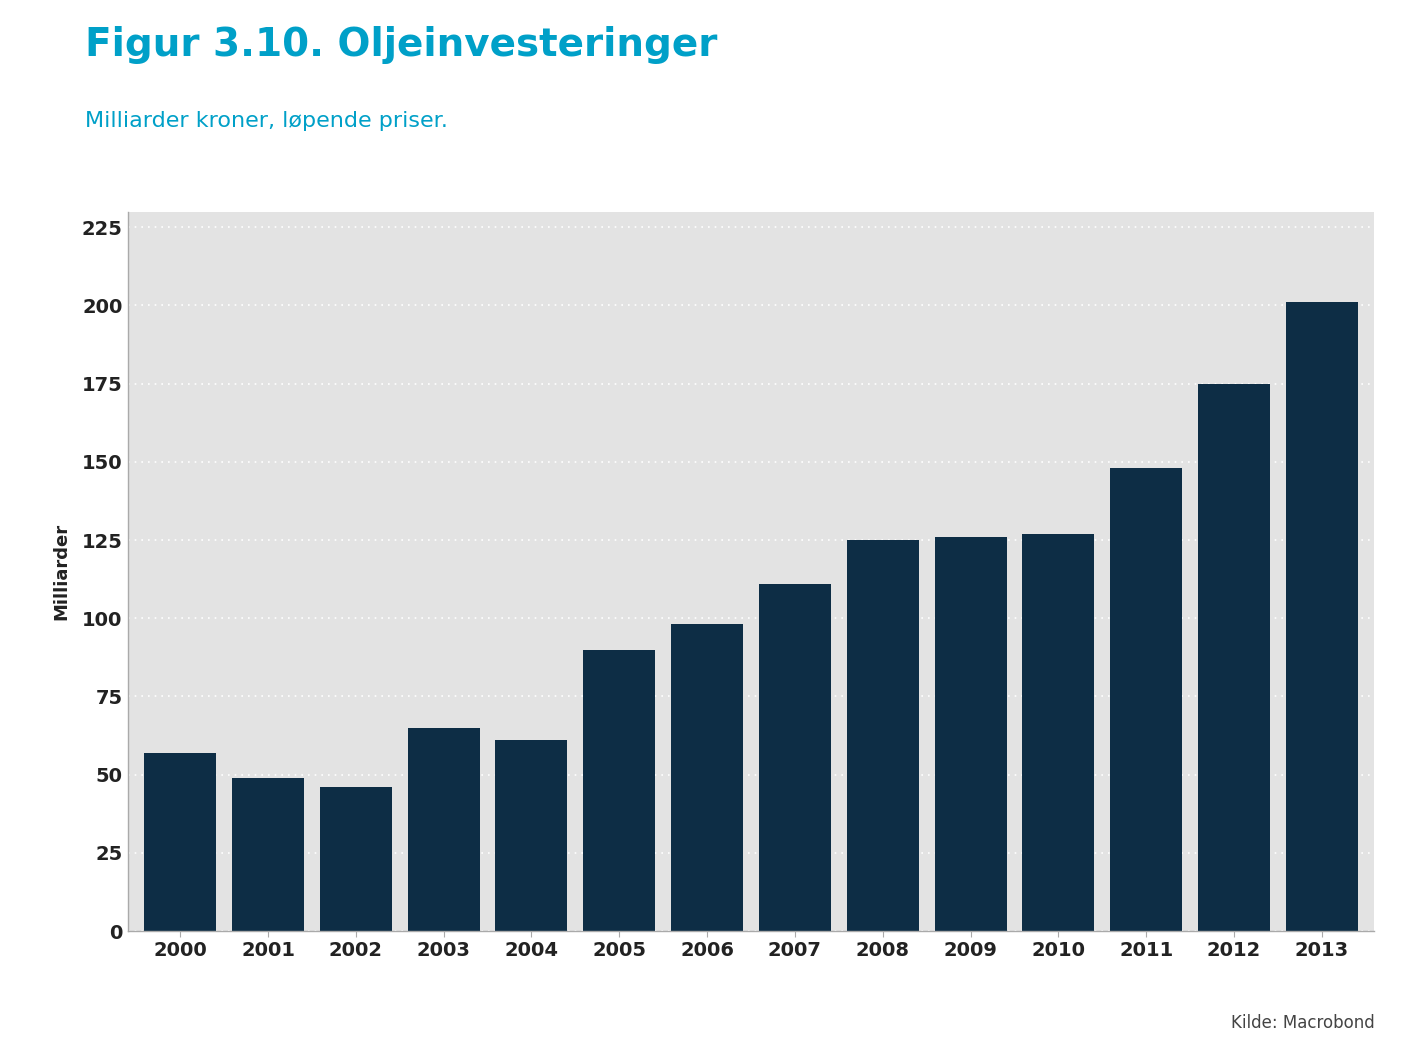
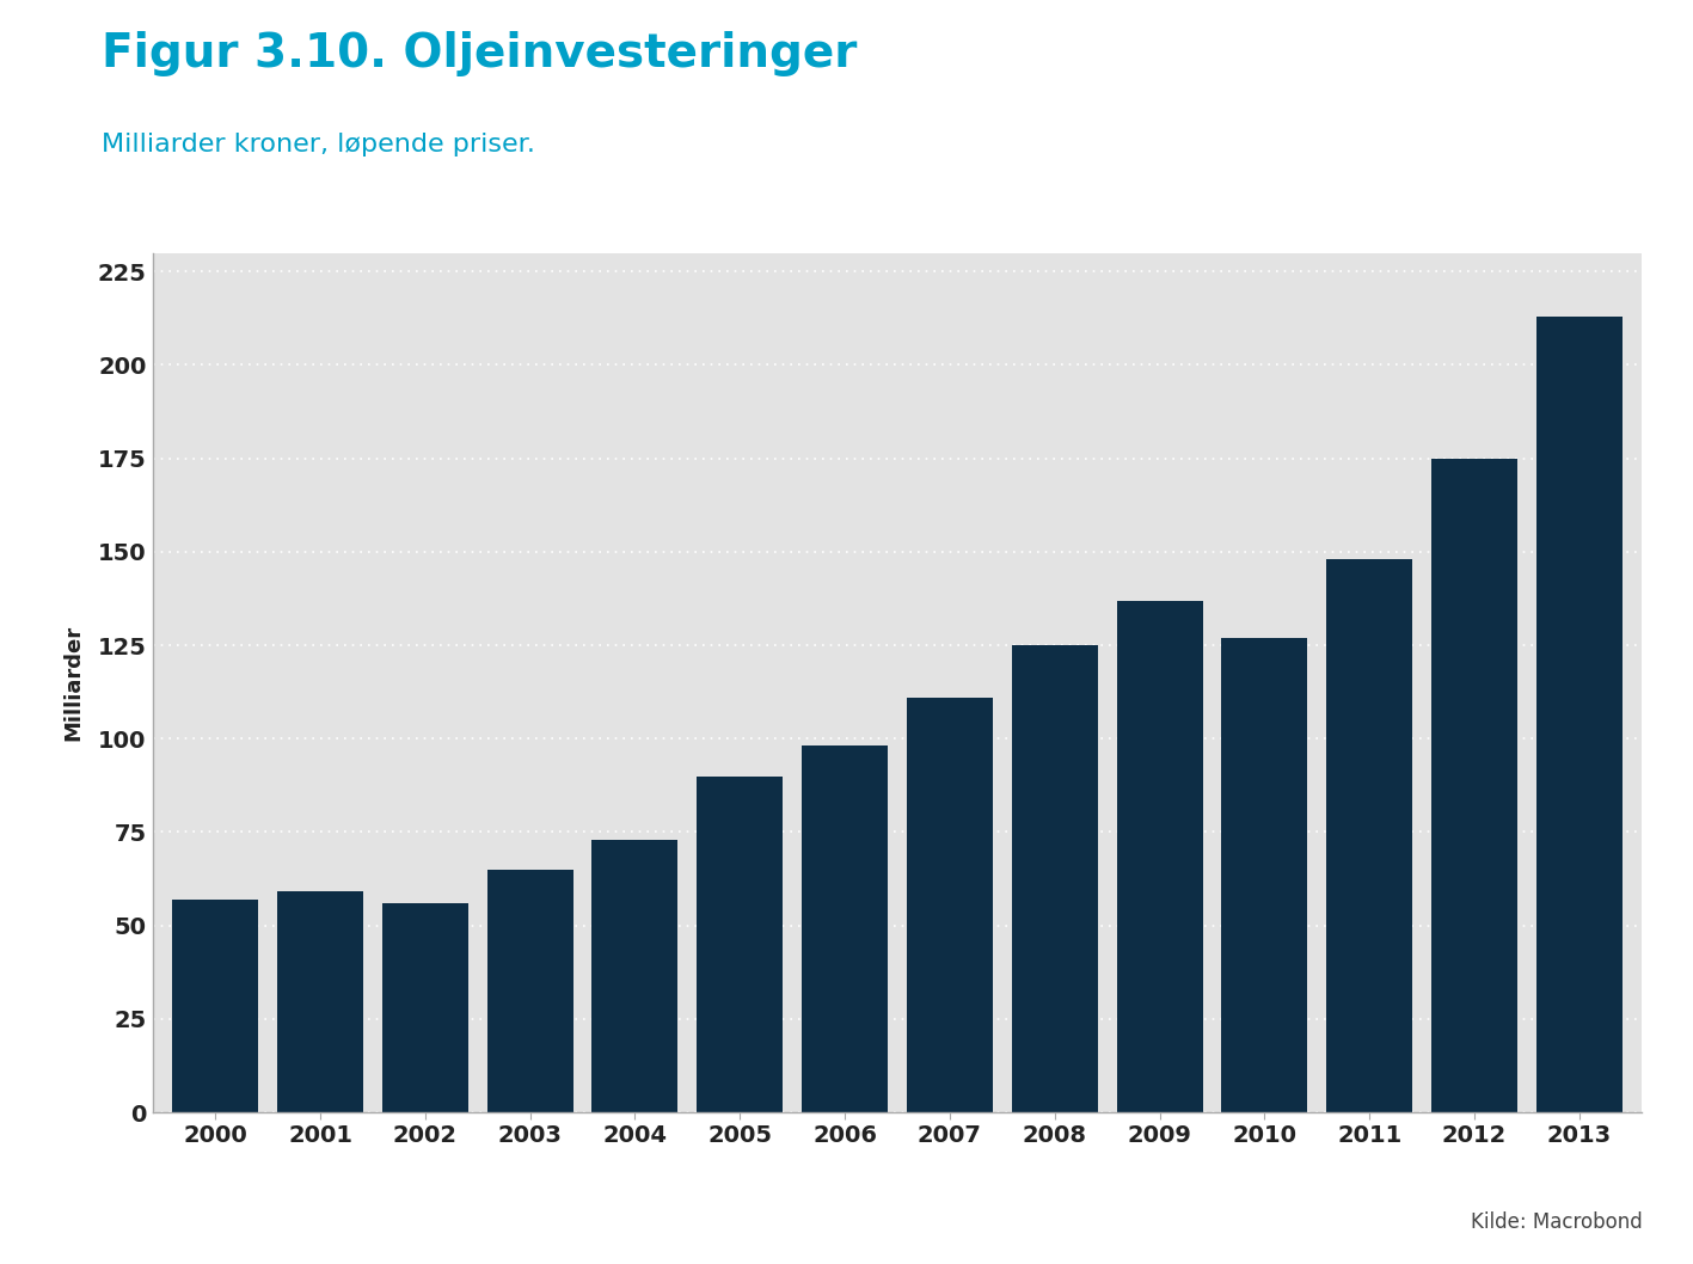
2001: 49 -> 59
2002: 46 -> 56
2004: 61 -> 73
2009: 126 -> 137
2013: 201 -> 213
